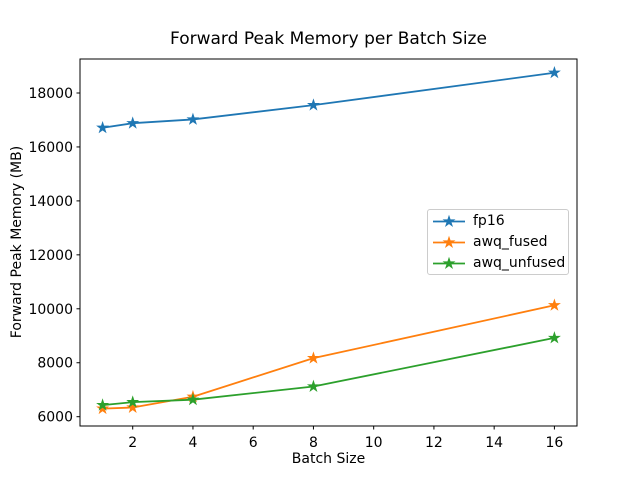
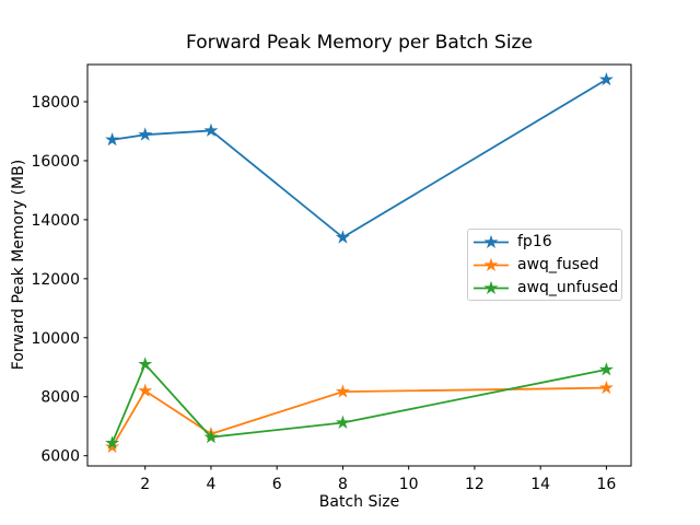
awq_fused/2: 6300 -> 8200
awq_unfused/2: 6500 -> 9100
fp16/8: 17600 -> 13400
awq_fused/16: 10100 -> 8300
